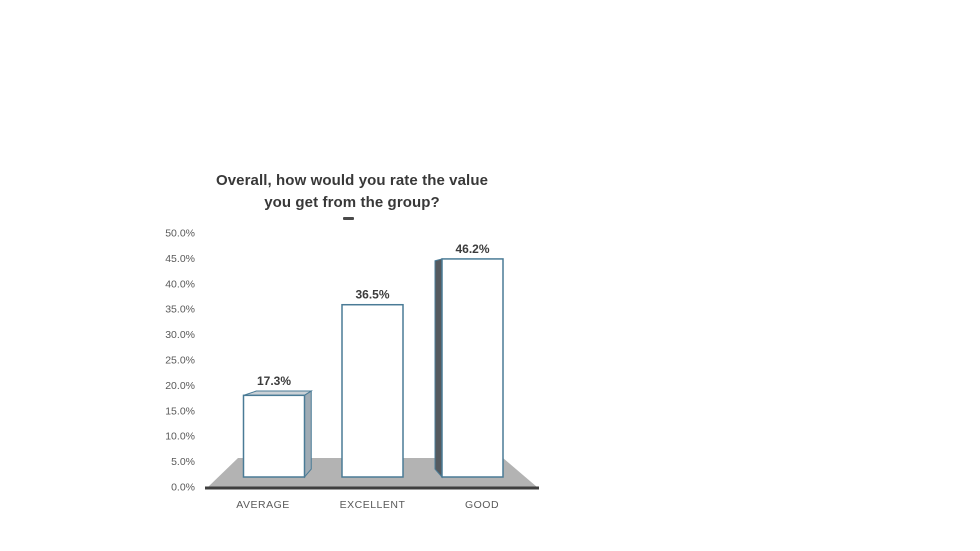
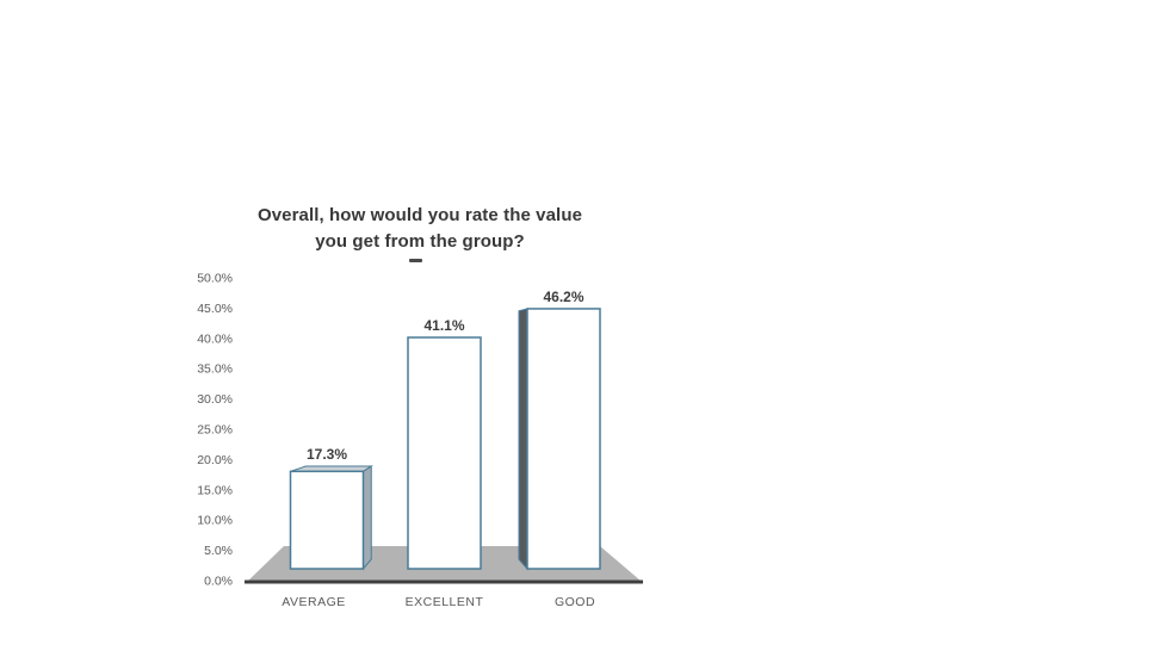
EXCELLENT: 36.5% -> 41.1%
